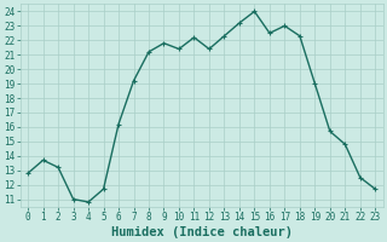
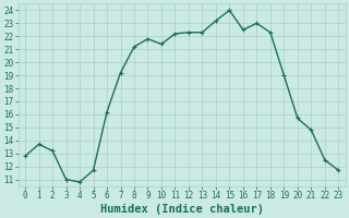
12: 21.4 -> 22.3
